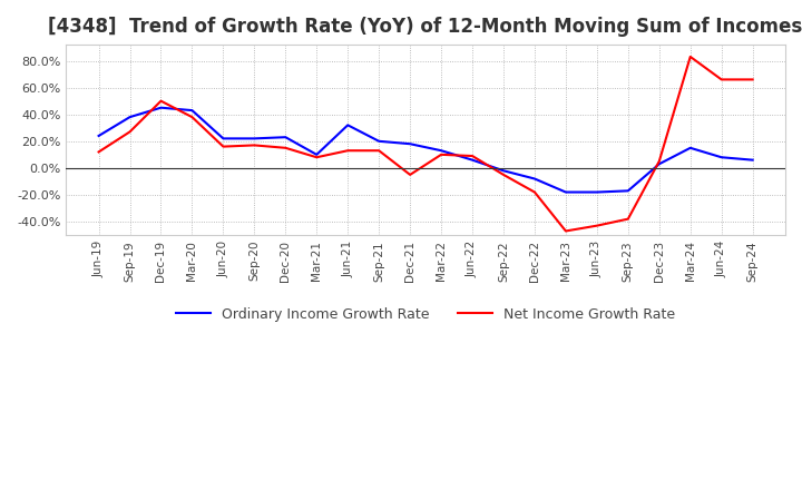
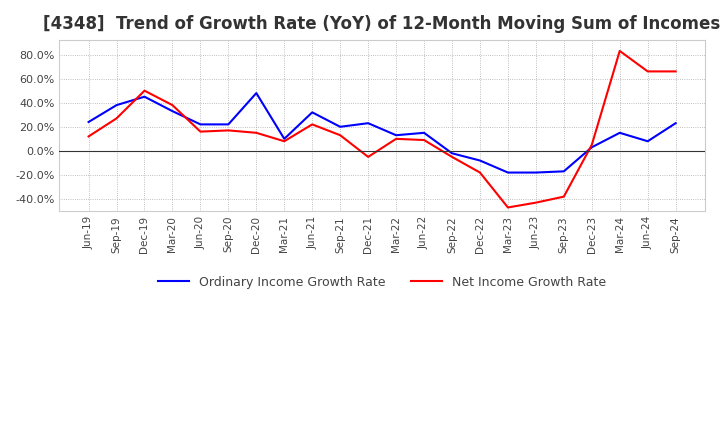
Ordinary Income Growth Rate/Mar-20: 43% -> 33%
Ordinary Income Growth Rate/Dec-20: 23% -> 48%
Net Income Growth Rate/Jun-21: 13% -> 22%
Ordinary Income Growth Rate/Dec-21: 18% -> 23%
Ordinary Income Growth Rate/Jun-22: 6% -> 15%
Ordinary Income Growth Rate/Sep-24: 6% -> 23%
